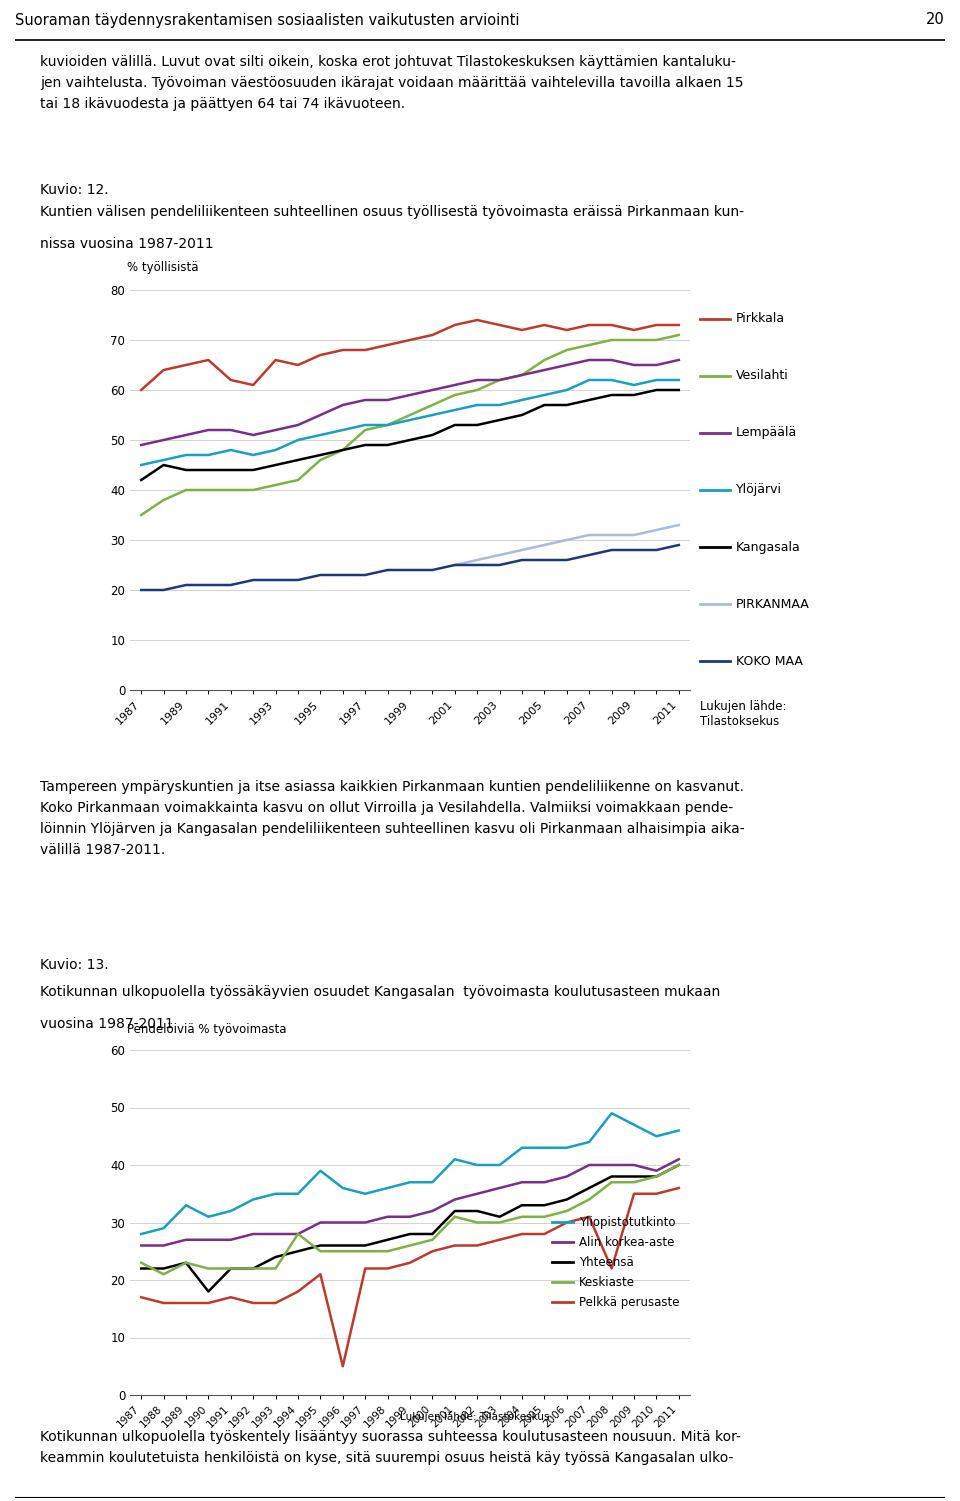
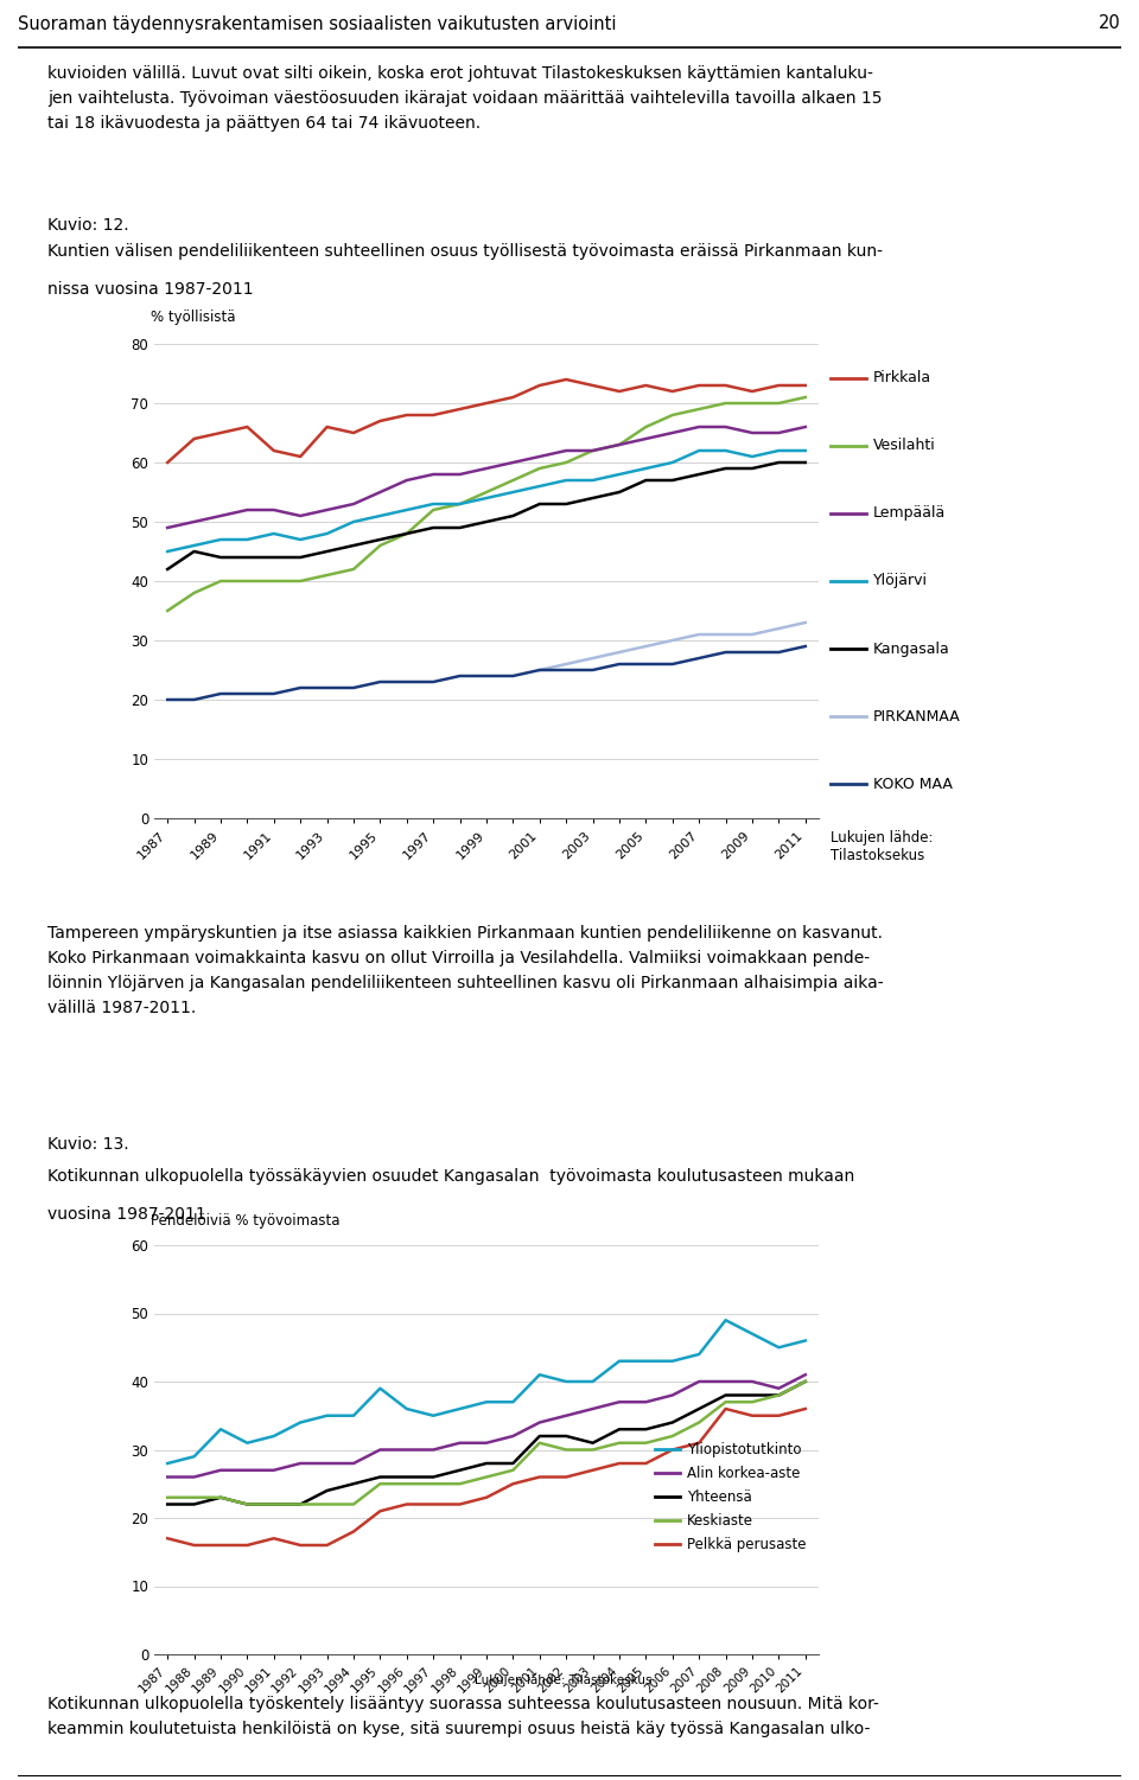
Keskiaste/1988: 21 -> 23
Yhteensä/1990: 18 -> 22
Keskiaste/1994: 28 -> 22
Pelkkä perusaste/1996: 5 -> 22
Pelkkä perusaste/2008: 22 -> 36
